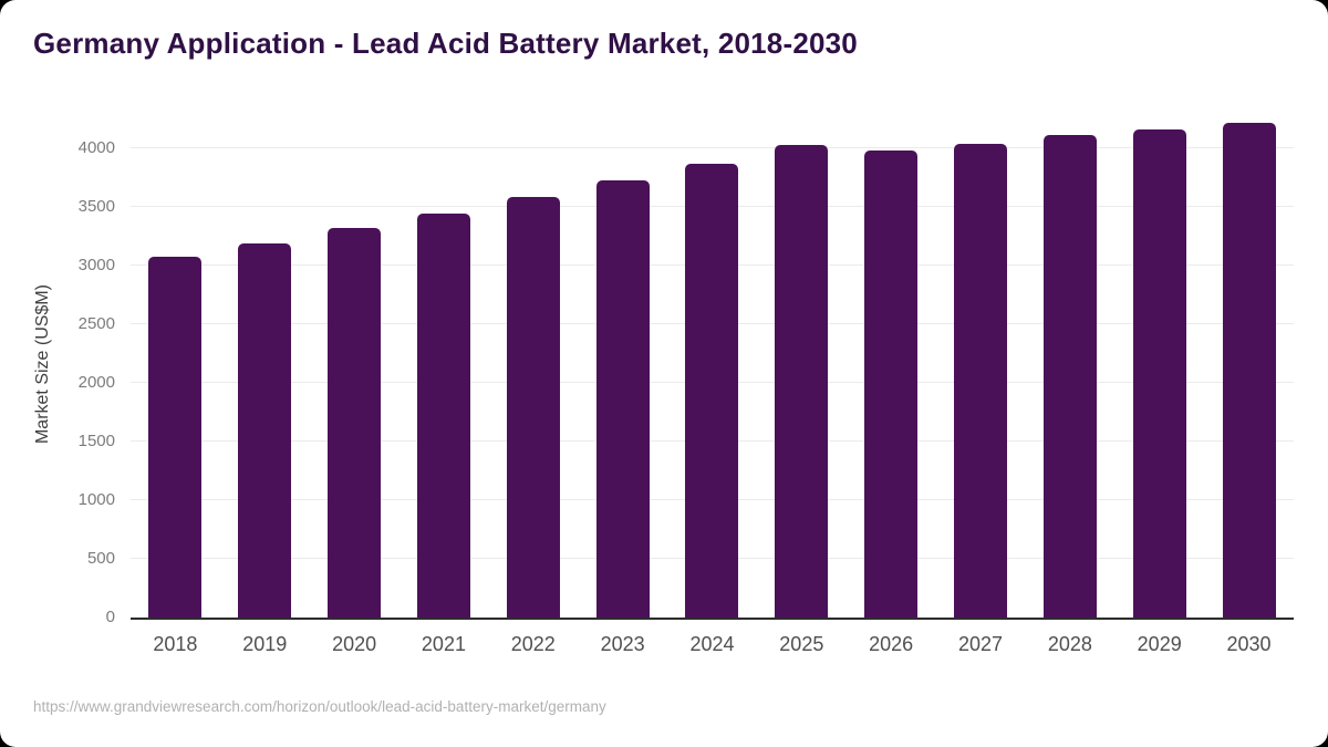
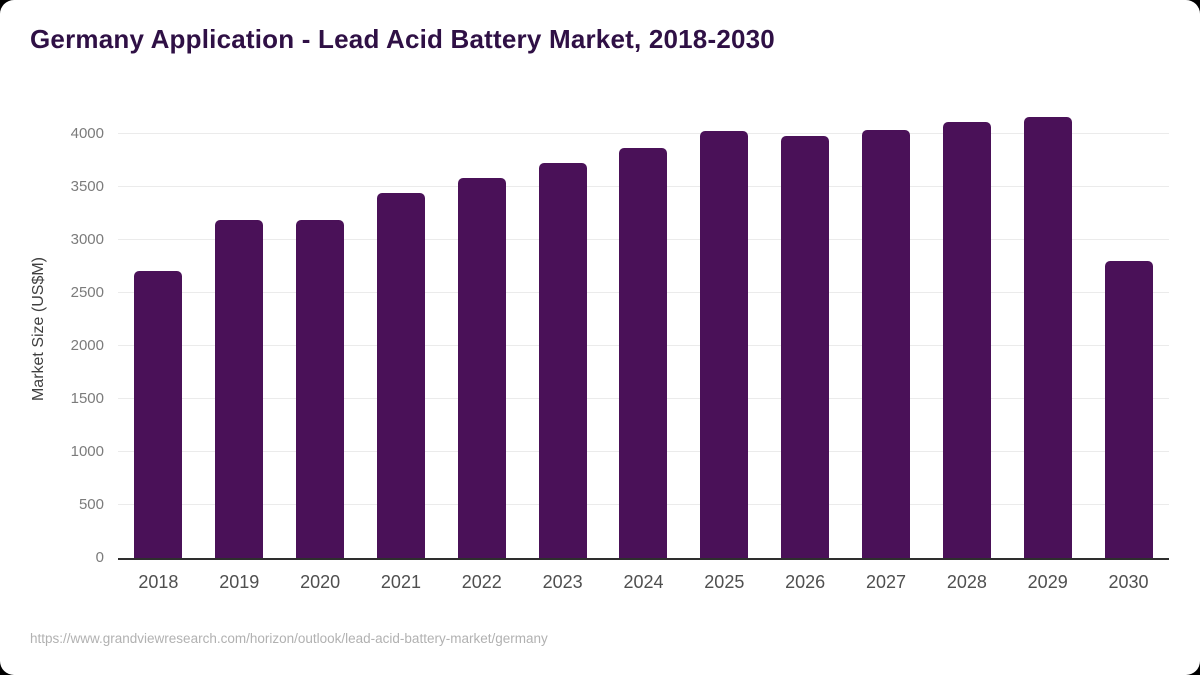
2018: 3080 -> 2710
2020: 3320 -> 3190
2030: 4220 -> 2800
